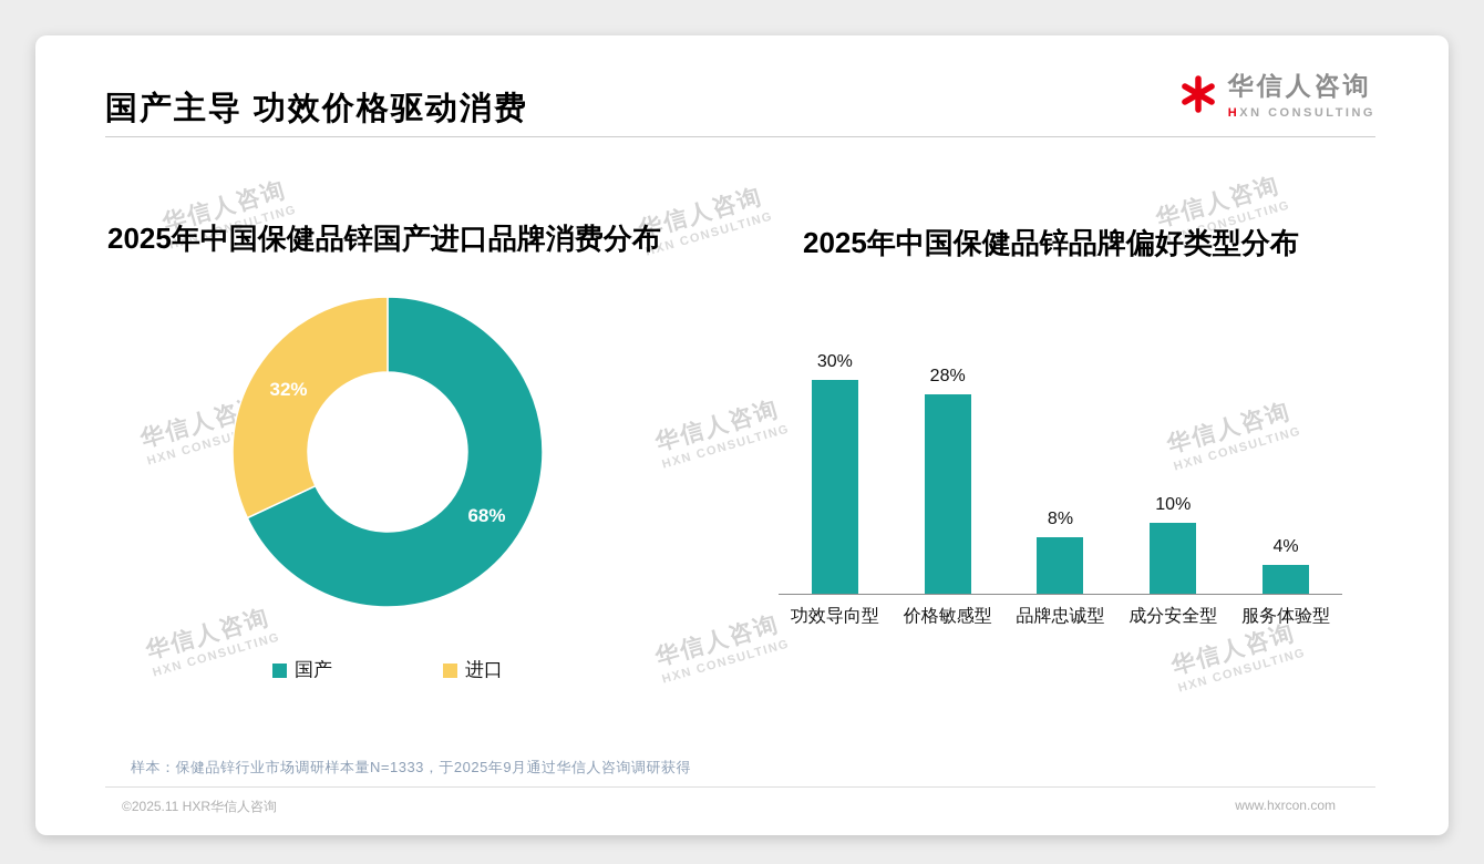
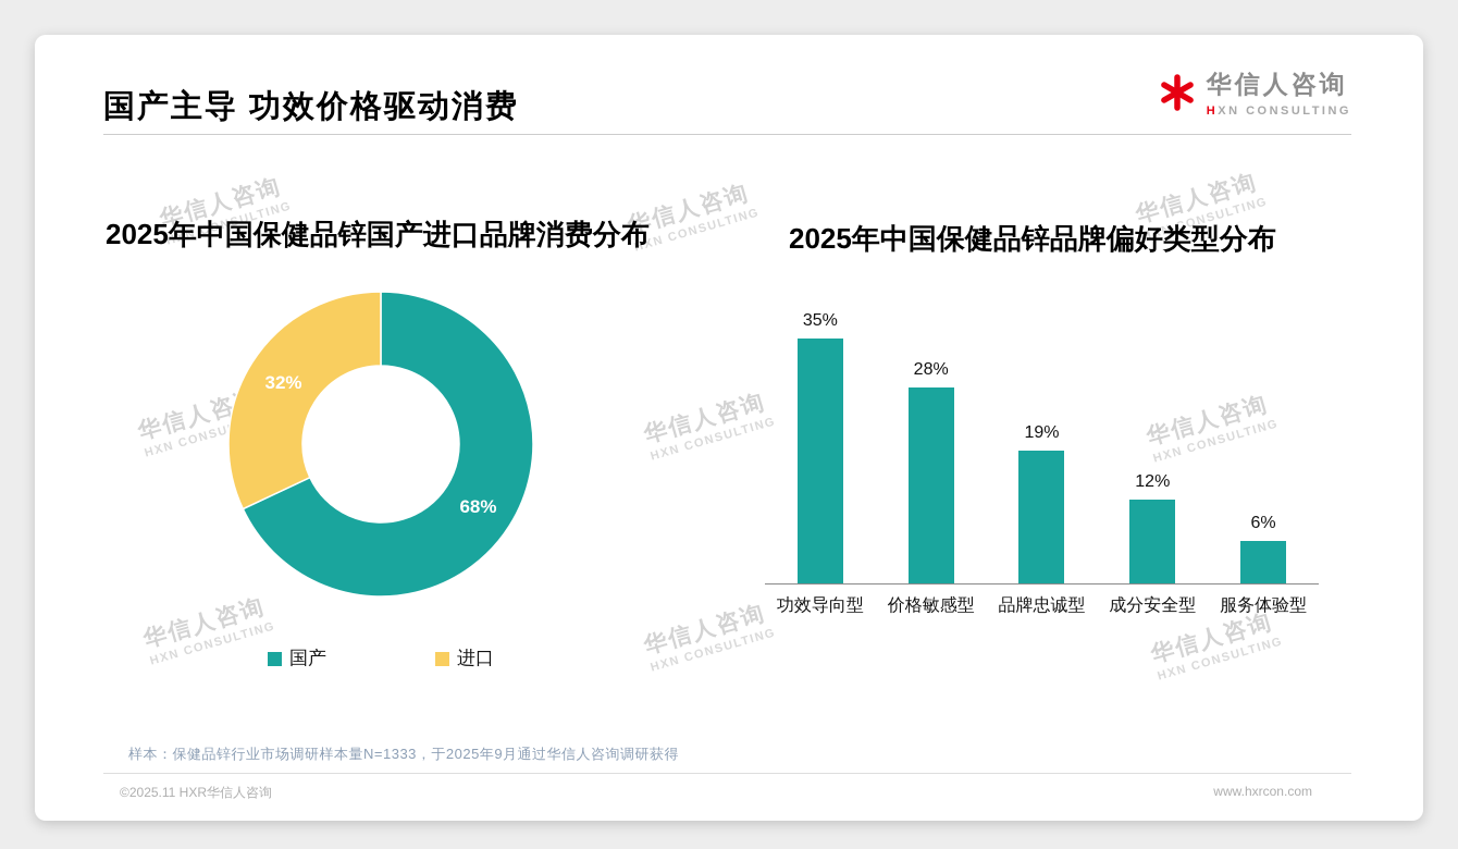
2025年中国保健品锌品牌偏好类型分布/功效导向型: 30% -> 35%
2025年中国保健品锌品牌偏好类型分布/品牌忠诚型: 8% -> 19%
2025年中国保健品锌品牌偏好类型分布/成分安全型: 10% -> 12%
2025年中国保健品锌品牌偏好类型分布/服务体验型: 4% -> 6%
